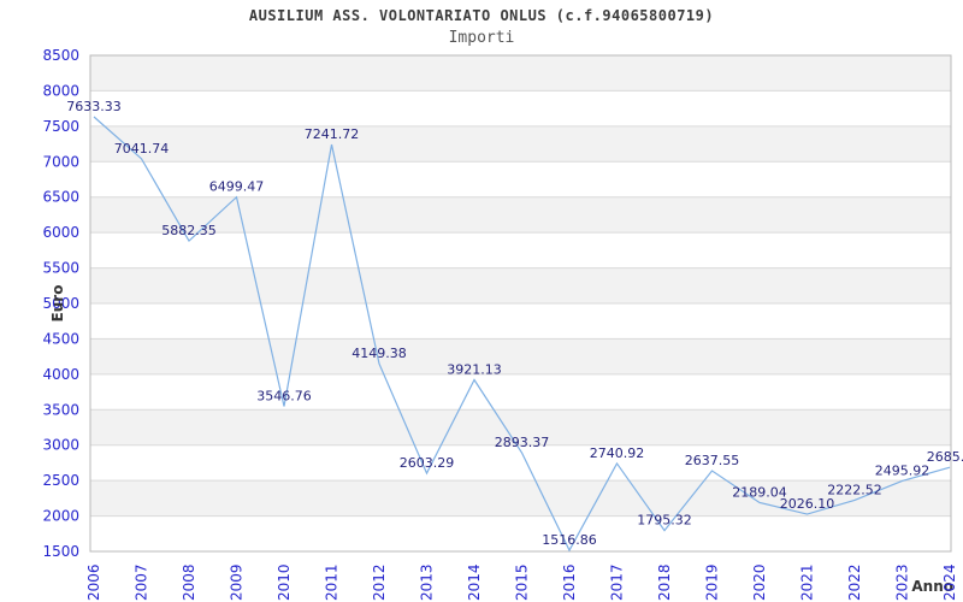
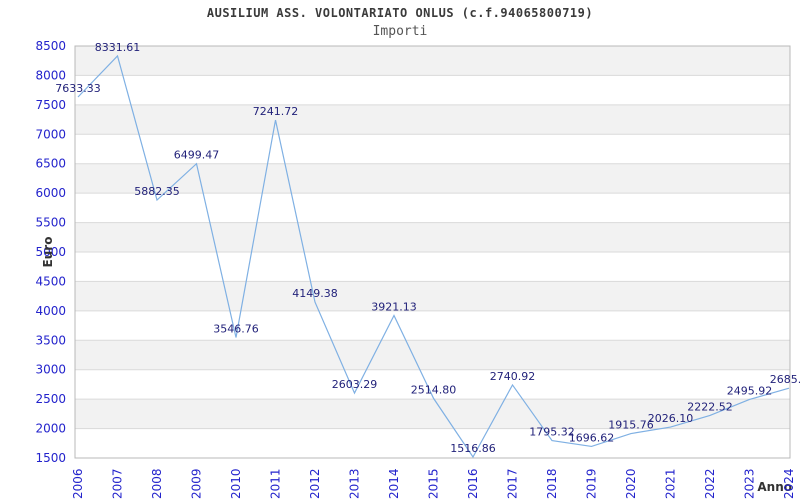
2007: 7041.74 -> 8331.61
2015: 2893.37 -> 2514.80
2019: 2637.55 -> 1696.62
2020: 2189.04 -> 1915.76
